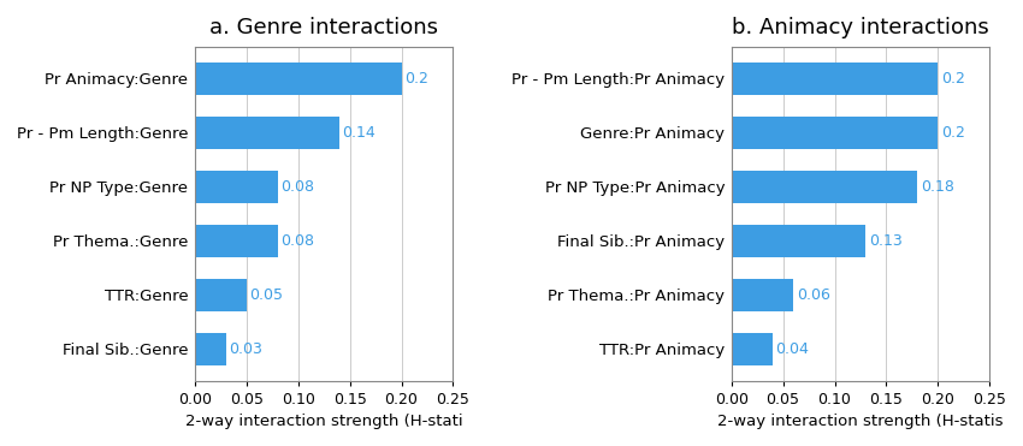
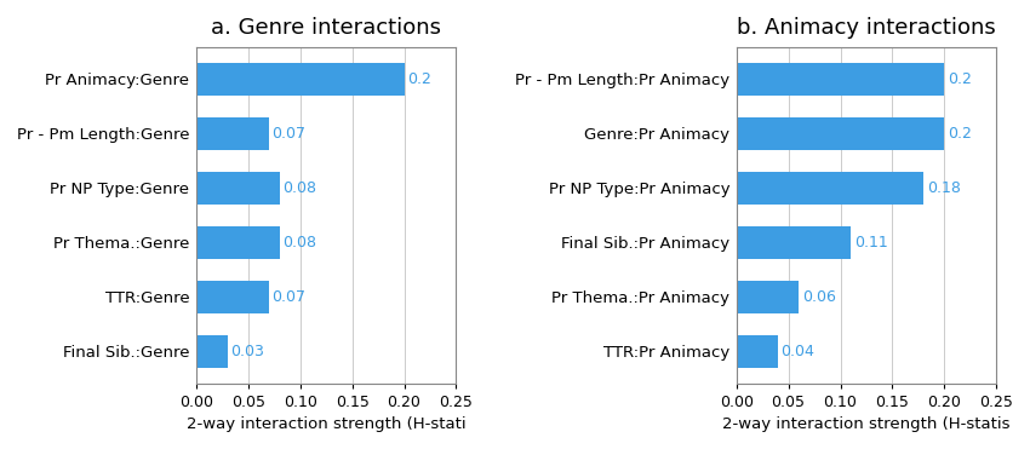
a. Genre interactions/Pr - Pm Length:Genre: 0.14 -> 0.07
a. Genre interactions/TTR:Genre: 0.05 -> 0.07
b. Animacy interactions/Final Sib.:Pr Animacy: 0.13 -> 0.11
